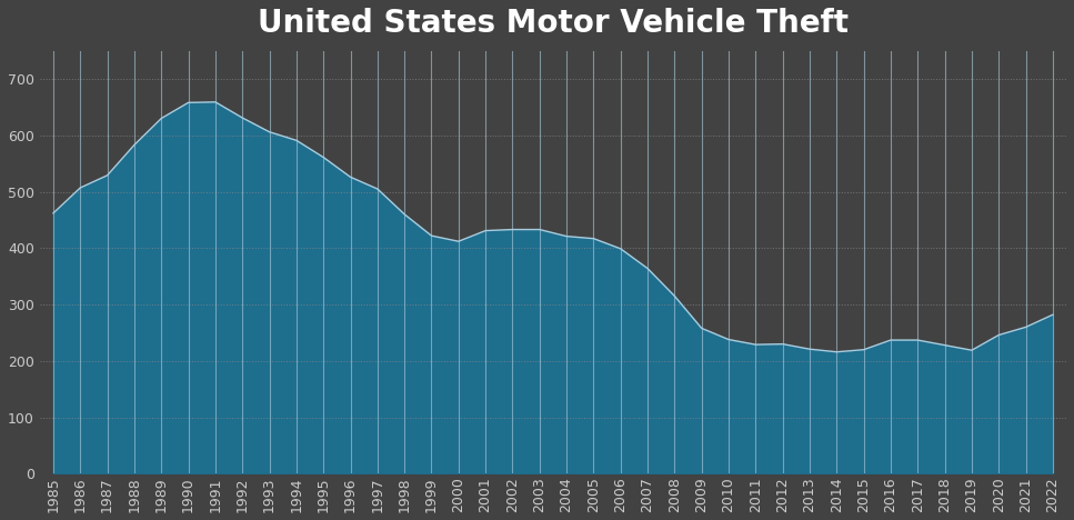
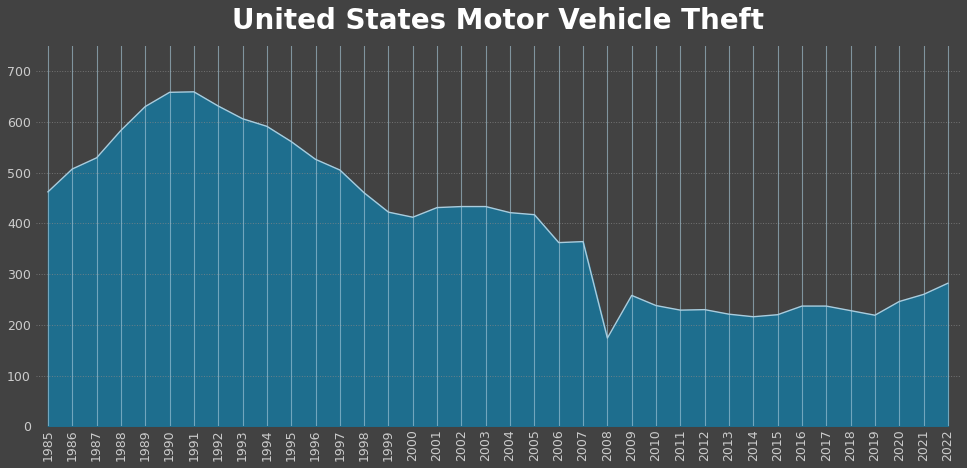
2006: 399 -> 362
2008: 315 -> 174
